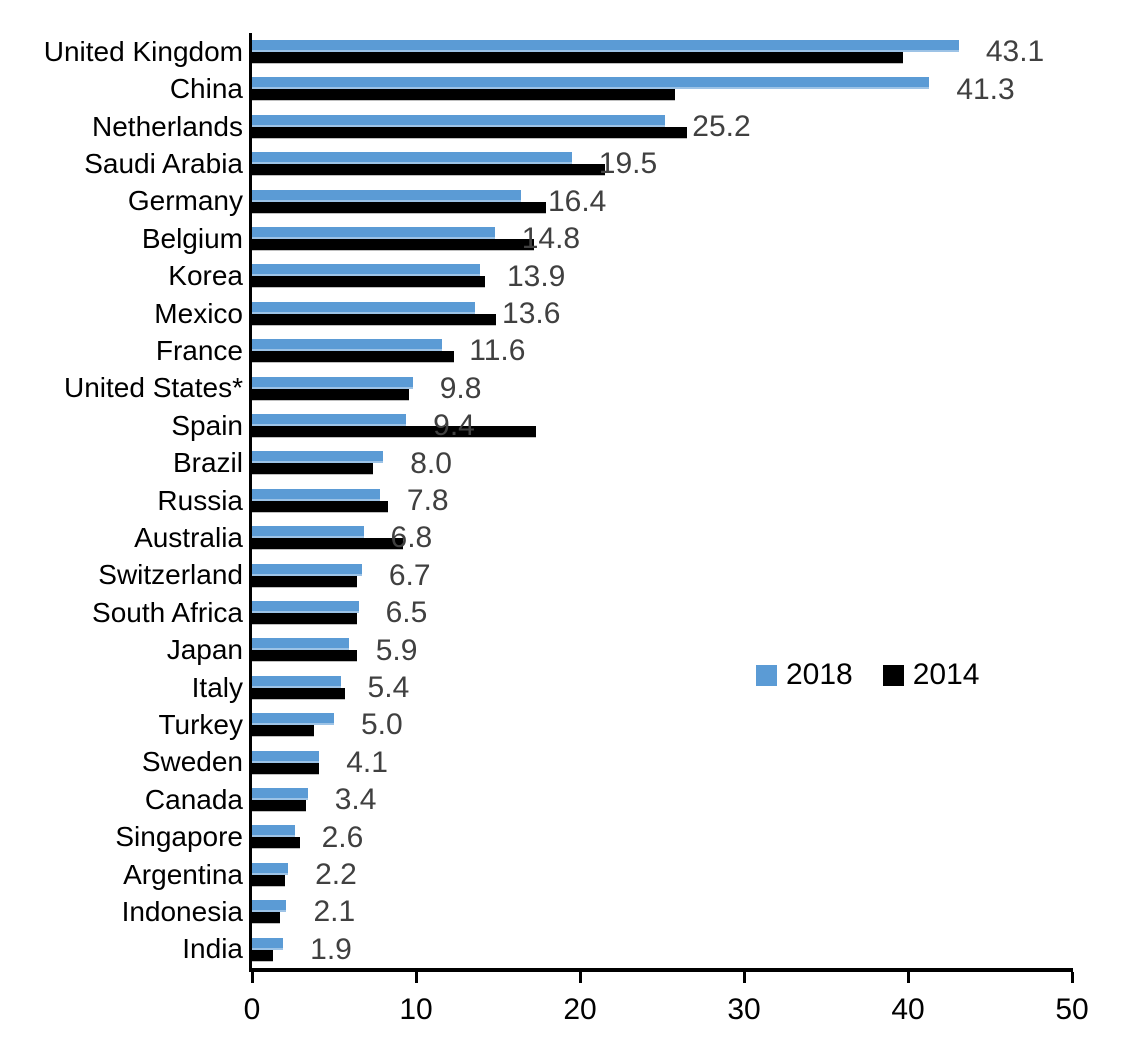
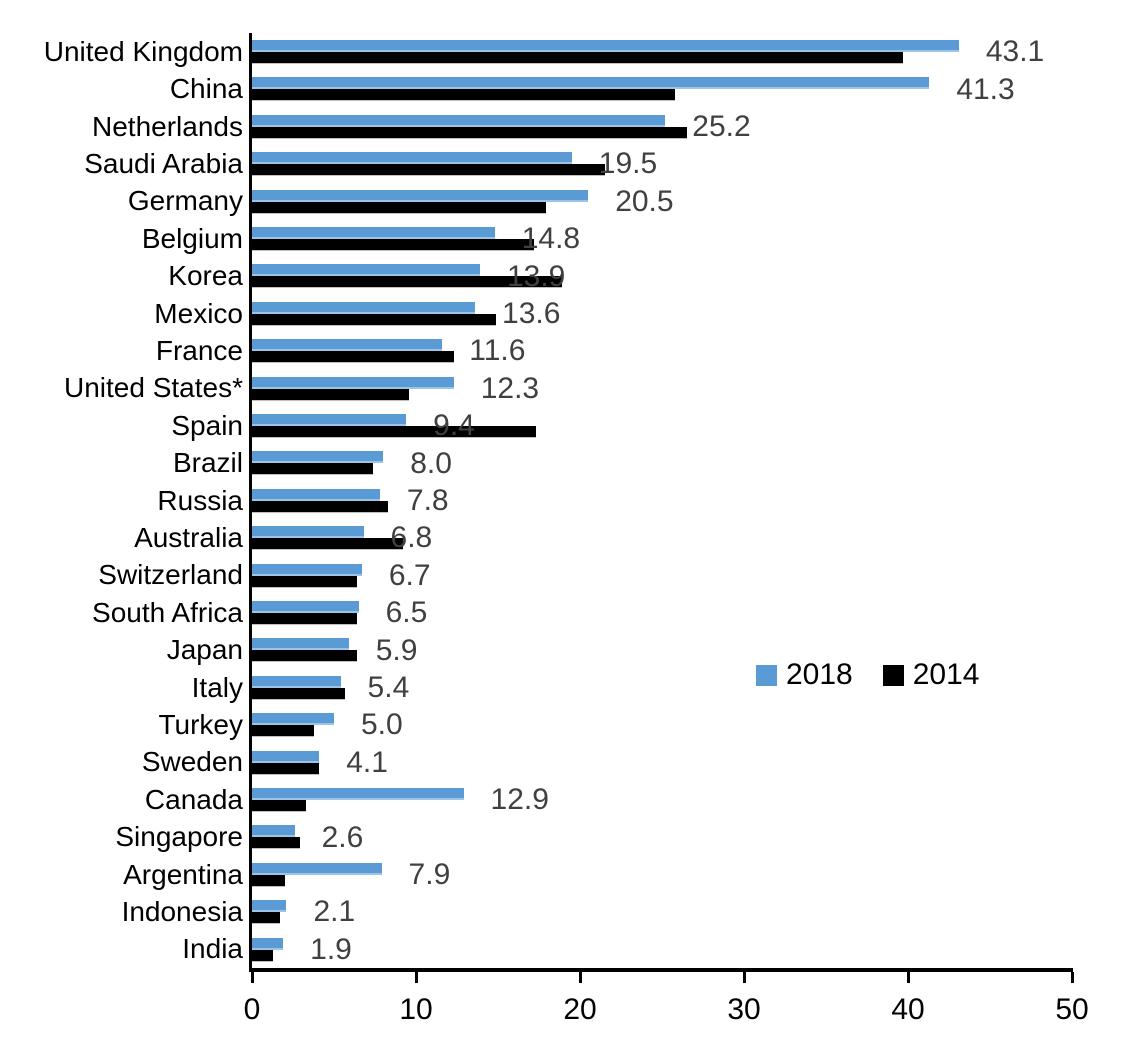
2018/Germany: 16.4 -> 20.5
2014/Korea: 14.2 -> 18.9
2018/United States*: 9.8 -> 12.3
2018/Canada: 3.4 -> 12.9
2018/Argentina: 2.2 -> 7.9
